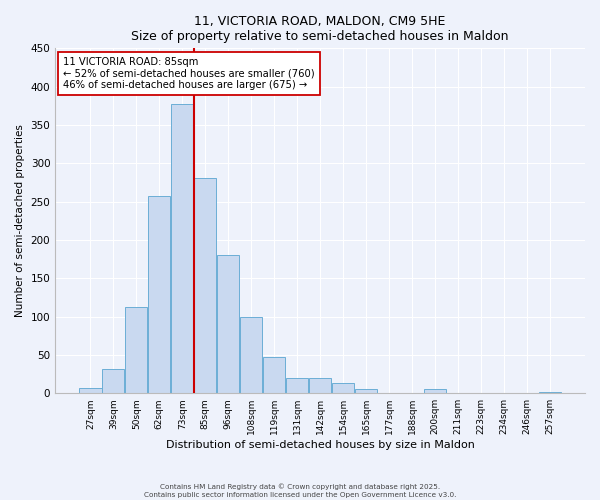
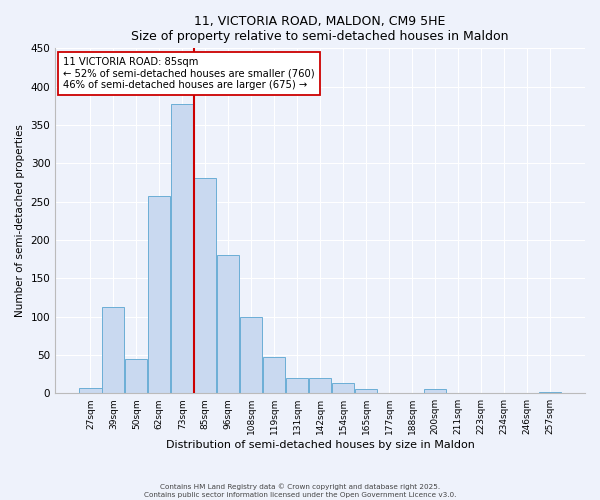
39sqm: 32 -> 112
50sqm: 113 -> 44
